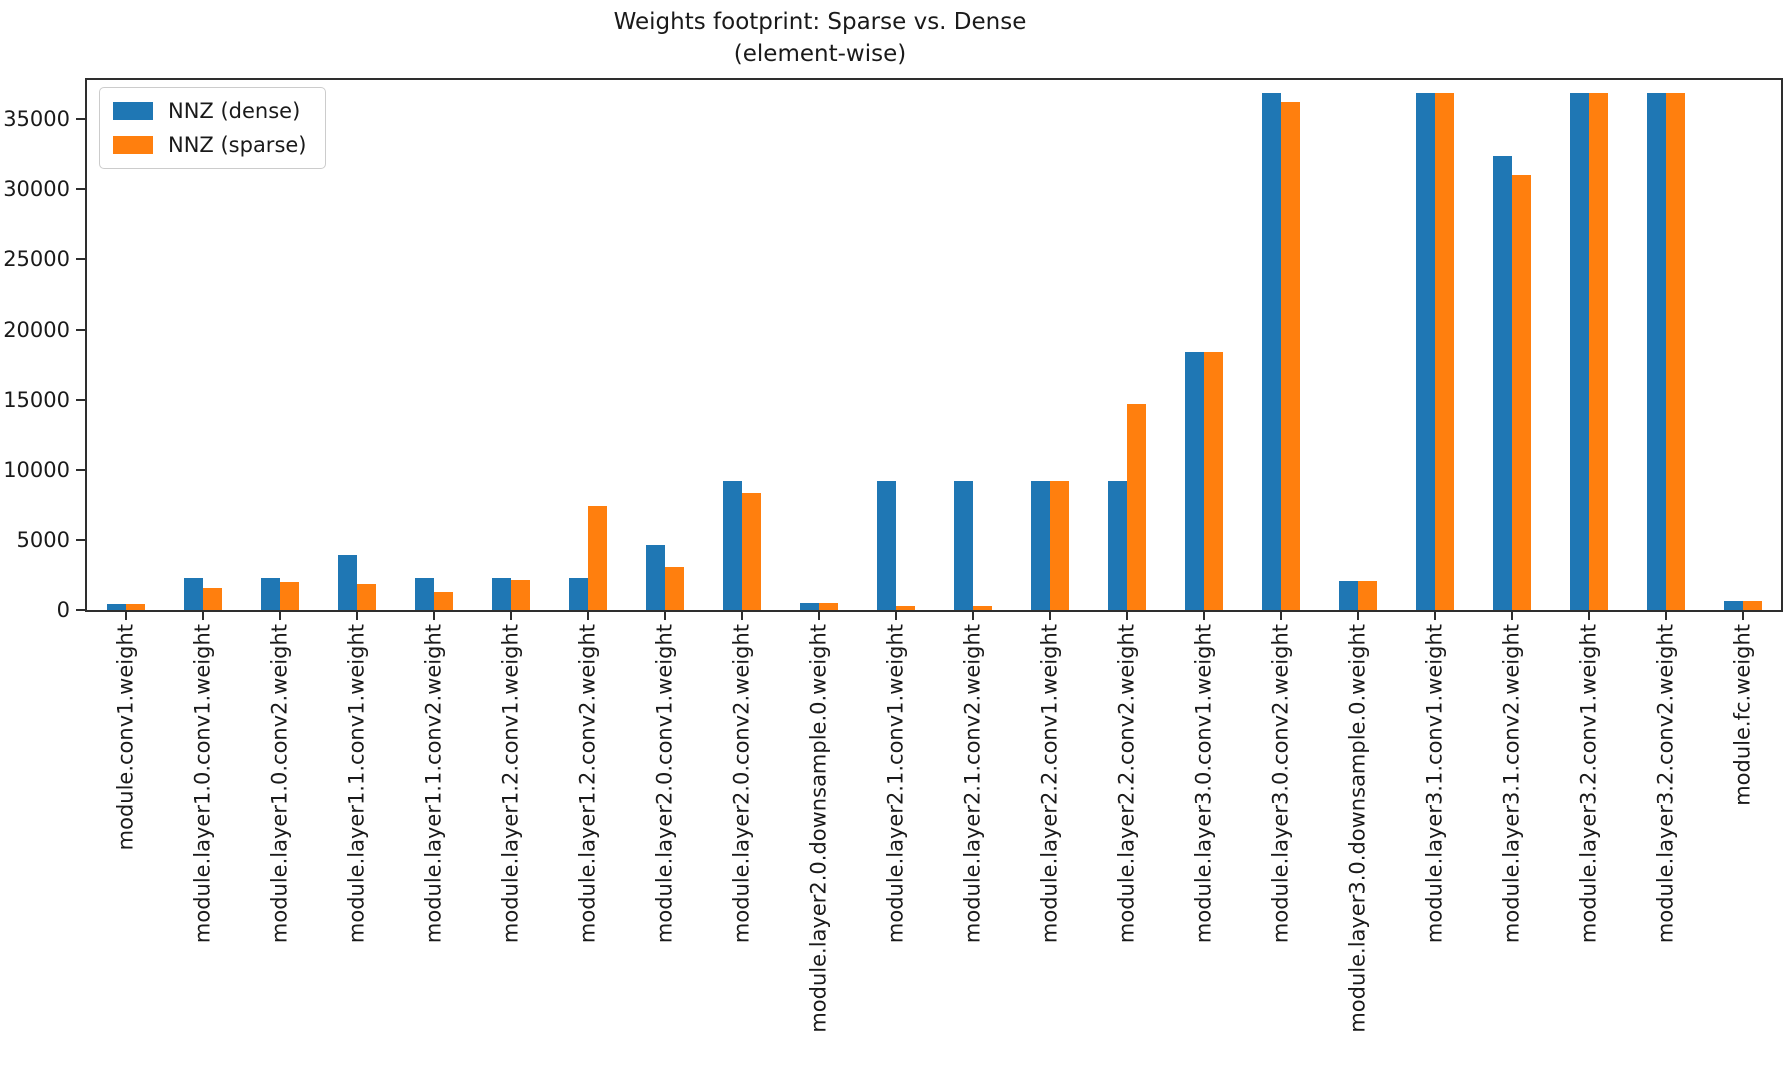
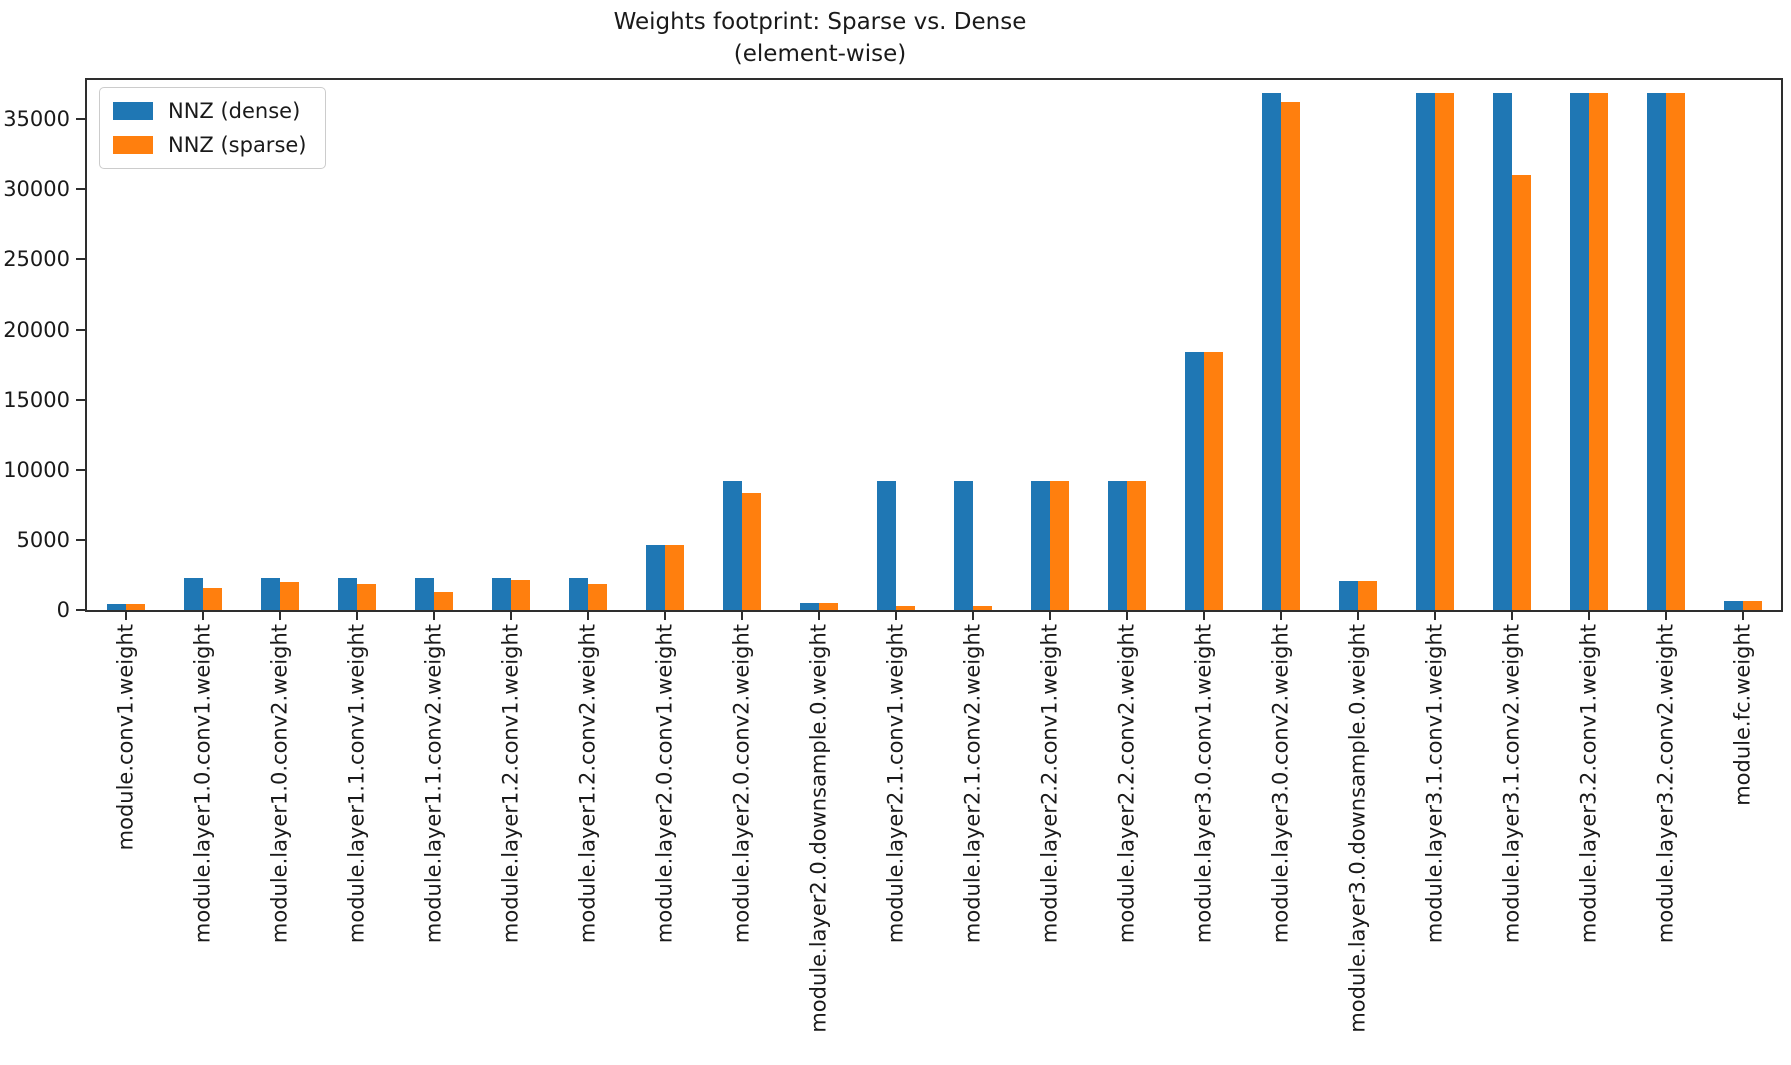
NNZ (dense)/module.layer1.1.conv1.weight: 3900 -> 2300
NNZ (sparse)/module.layer1.2.conv2.weight: 7400 -> 1900
NNZ (sparse)/module.layer2.0.conv1.weight: 3100 -> 4600
NNZ (sparse)/module.layer2.2.conv2.weight: 14700 -> 9200
NNZ (dense)/module.layer3.1.conv2.weight: 32400 -> 36900
